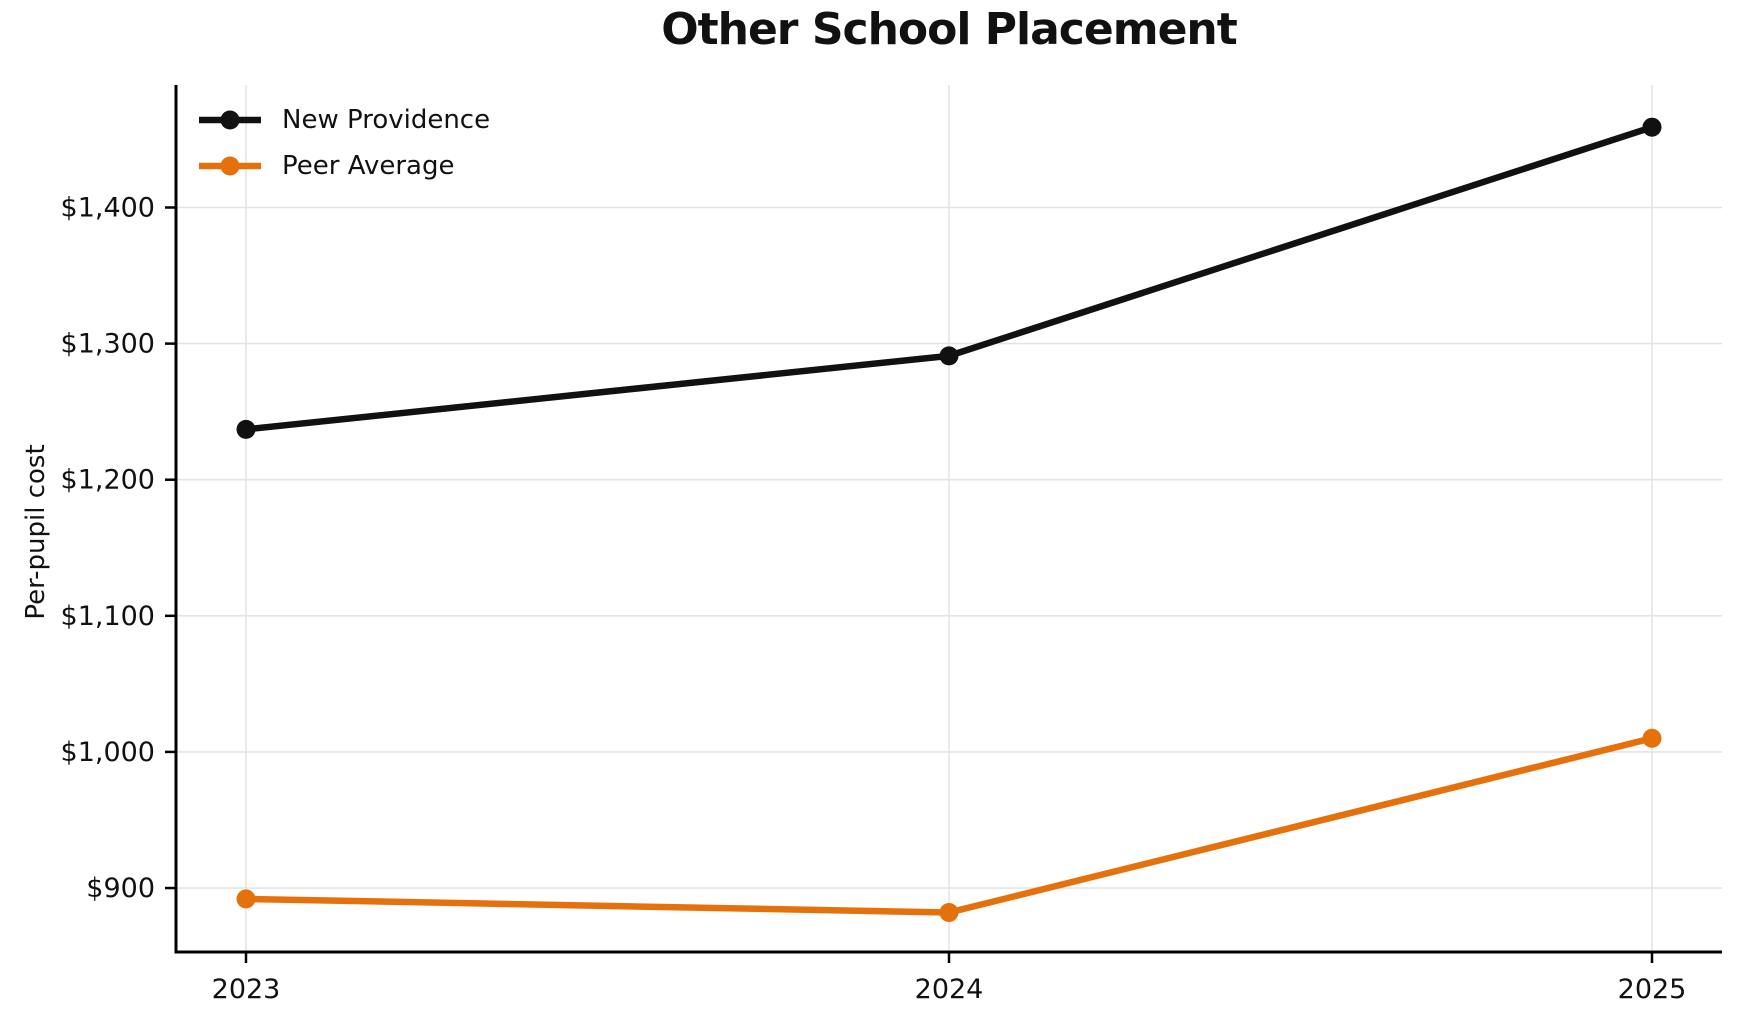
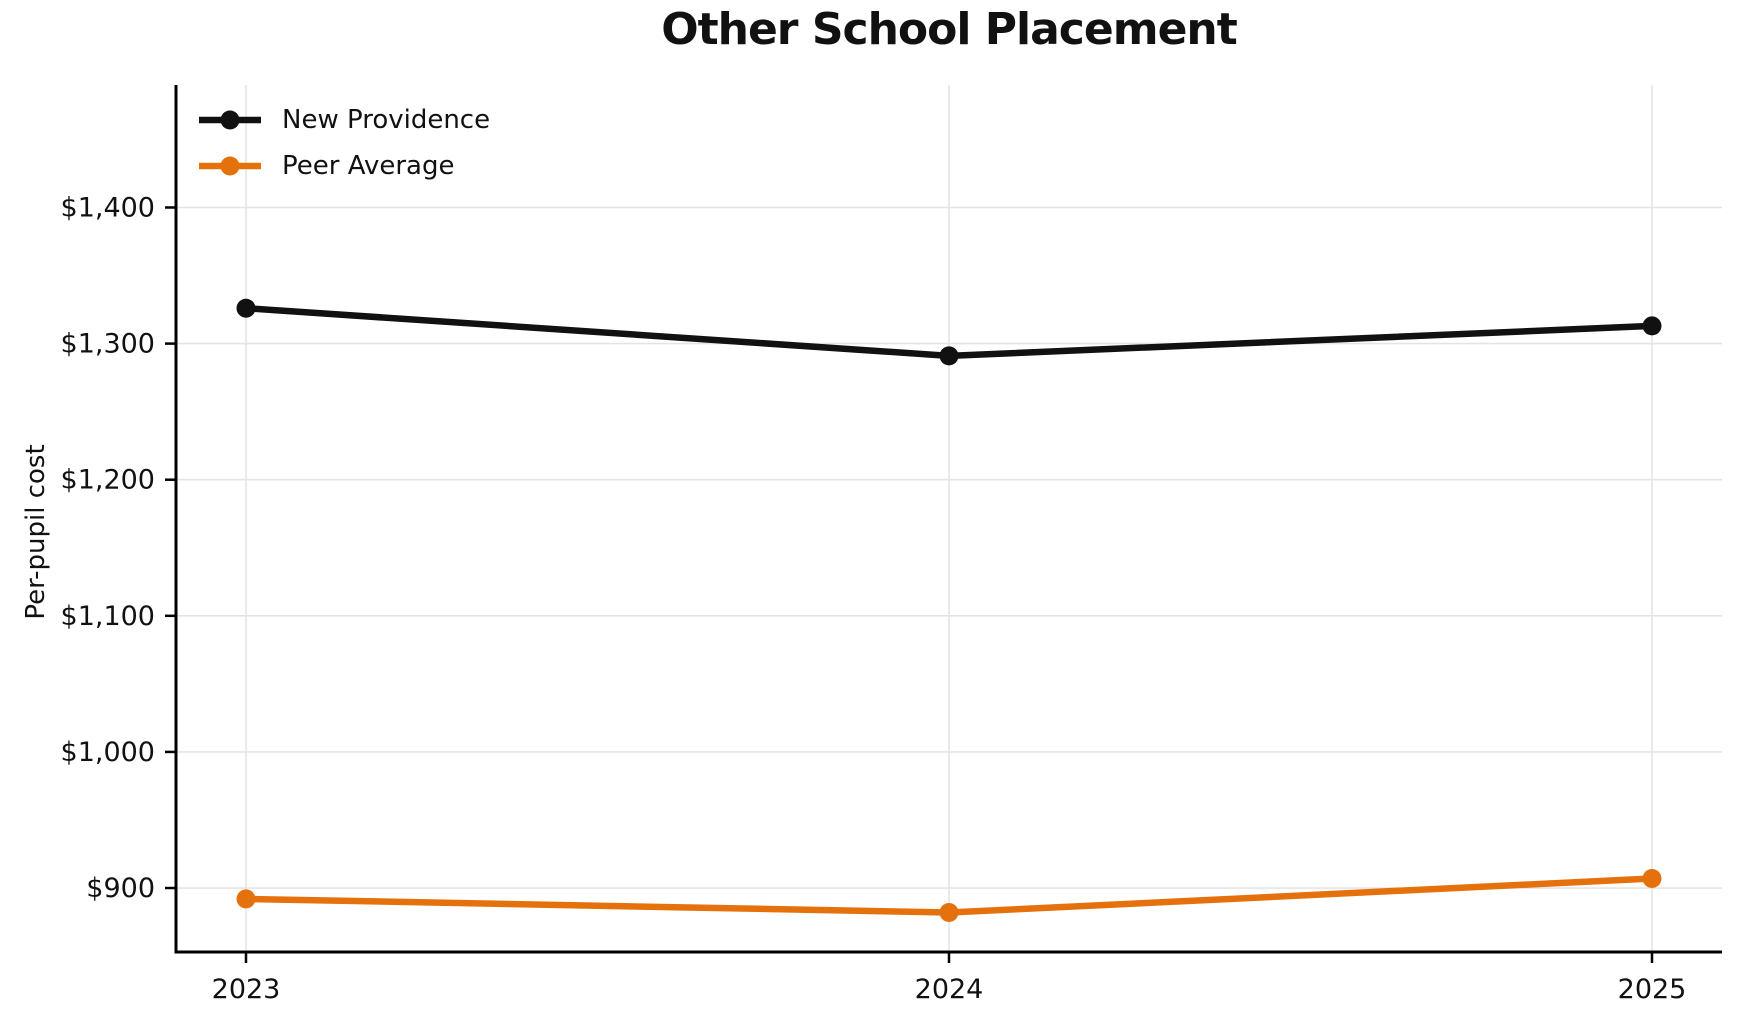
New Providence/2023: $1237 -> $1326
New Providence/2025: $1459 -> $1313
Peer Average/2025: $1010 -> $907
